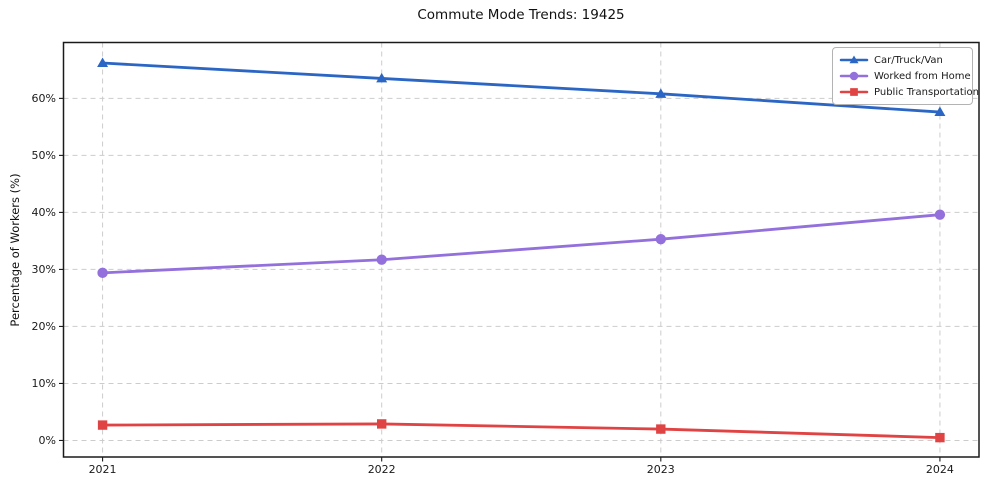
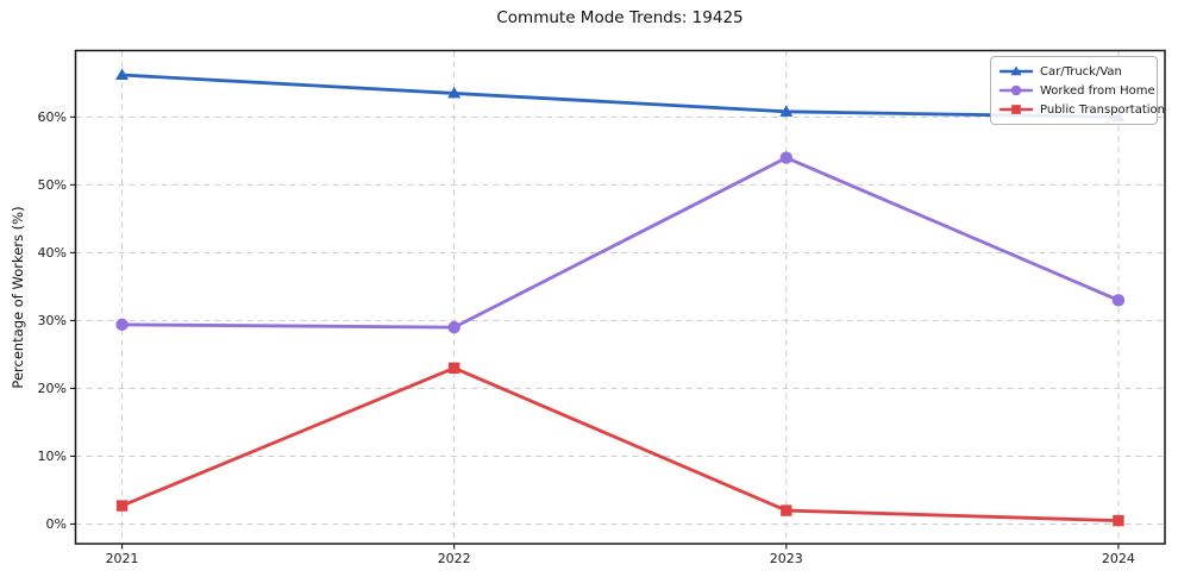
Worked from Home/2022: 32% -> 29%
Public Transportation/2022: 3% -> 23%
Worked from Home/2023: 35% -> 54%
Car/Truck/Van/2024: 58% -> 60%
Worked from Home/2024: 40% -> 33%
